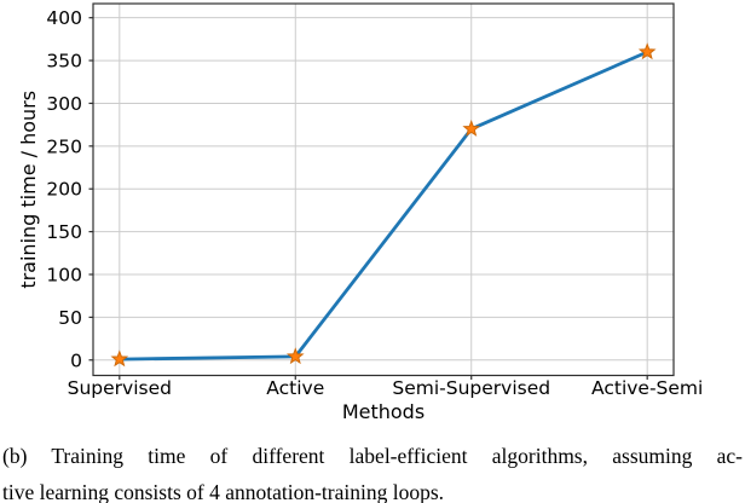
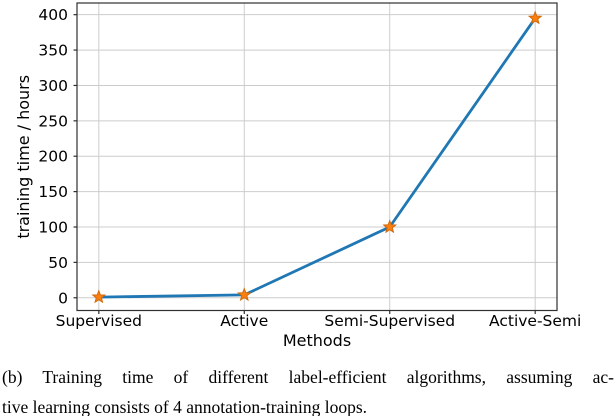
Semi-Supervised: 270 -> 100
Active-Semi: 360 -> 400
